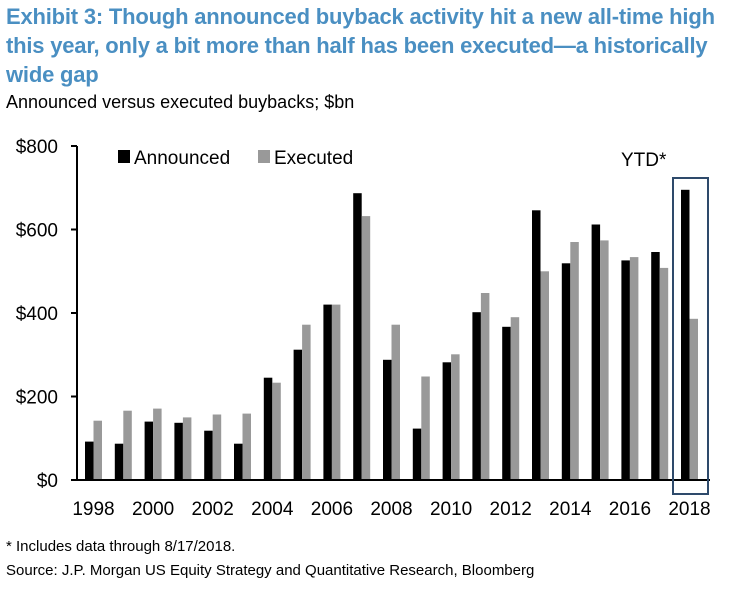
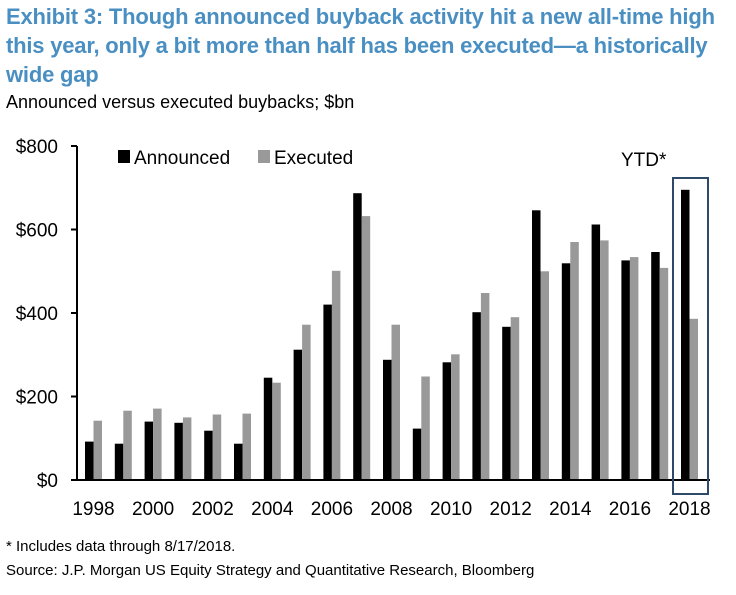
Executed/2006: $420 -> $500
